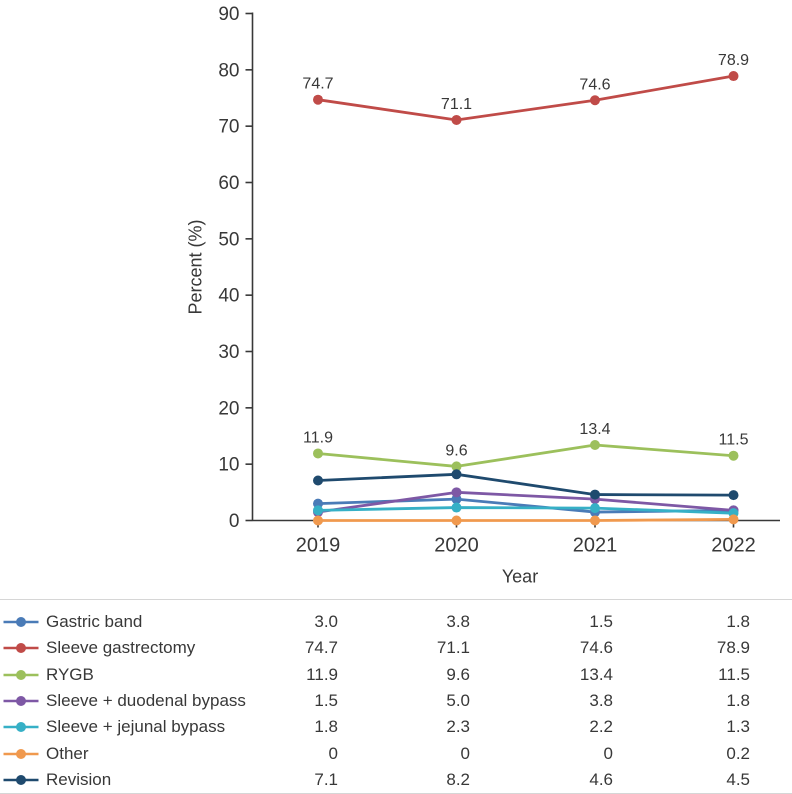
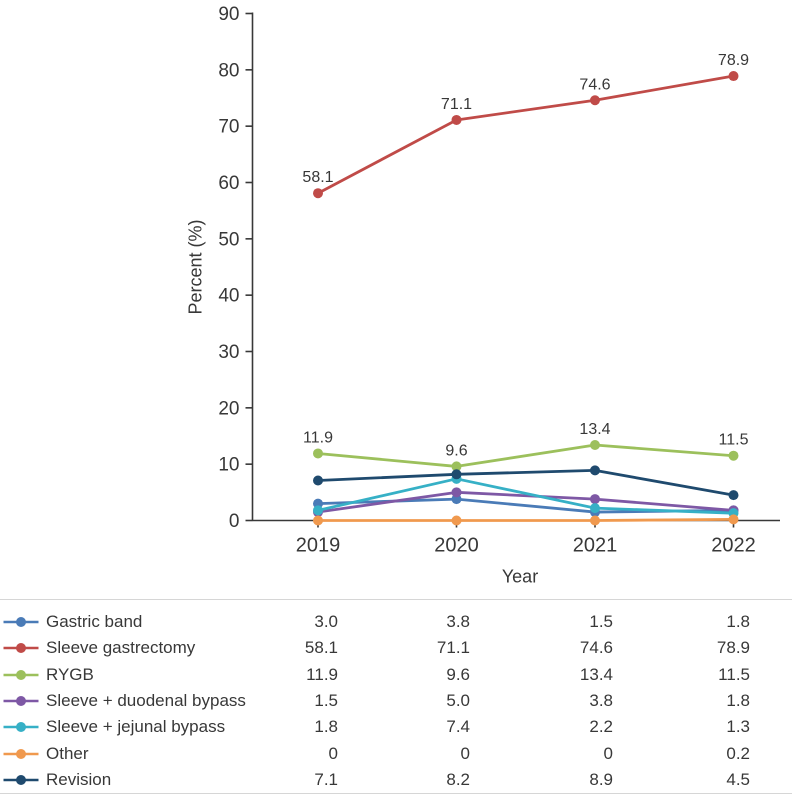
Sleeve gastrectomy/2019: 74.7 -> 58.1
Sleeve + jejunal bypass/2020: 2.3 -> 7.4
Revision/2021: 4.6 -> 8.9
